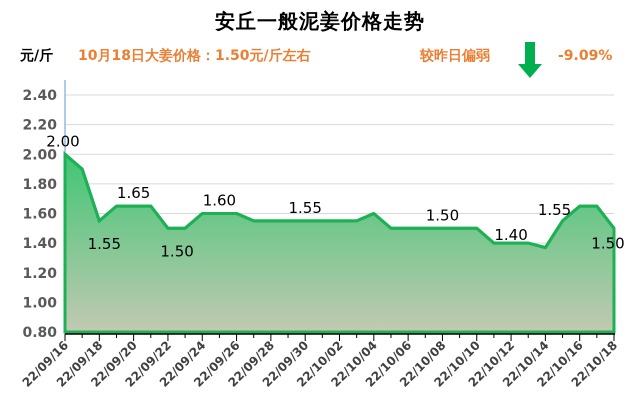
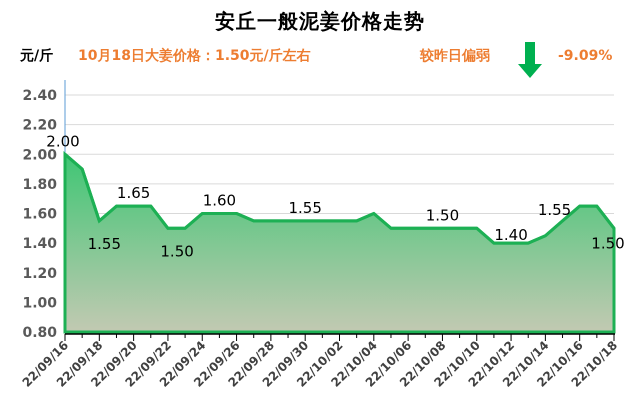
22/10/14: 1.37 -> 1.45
